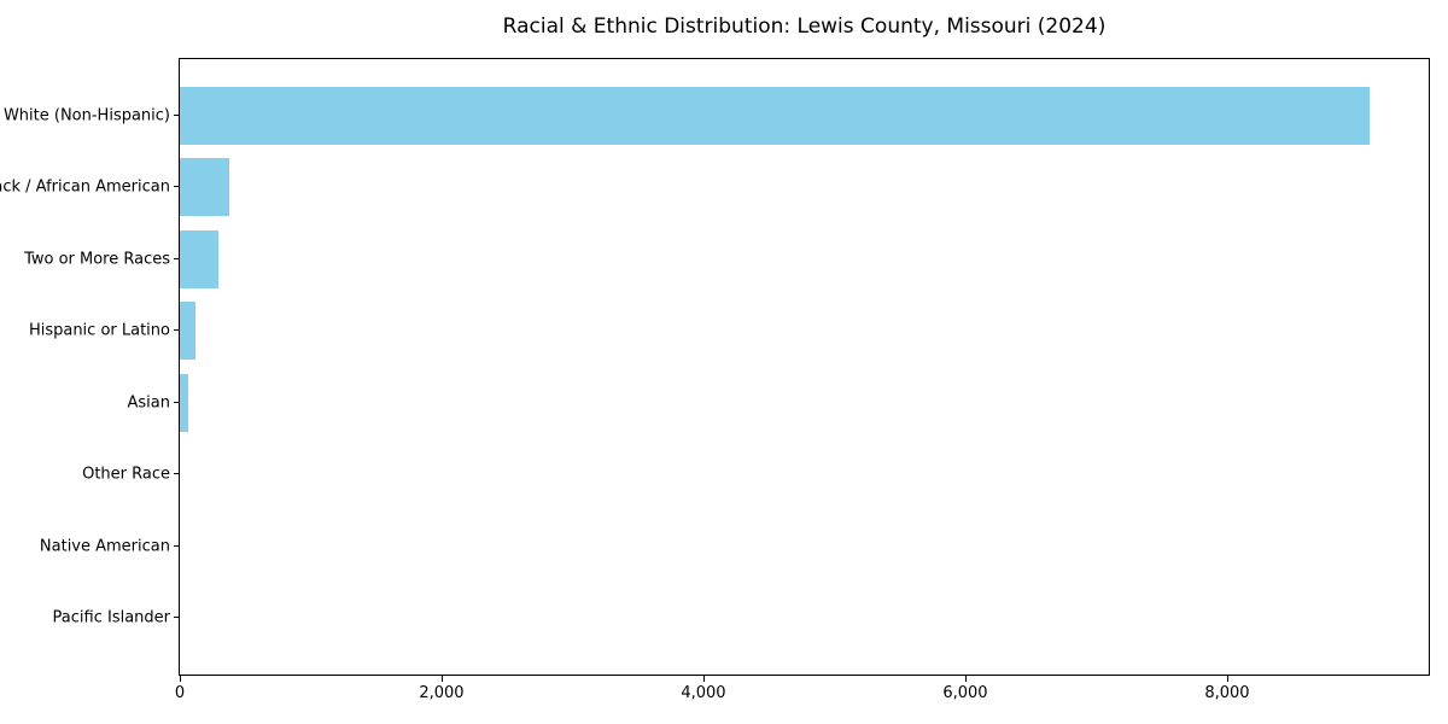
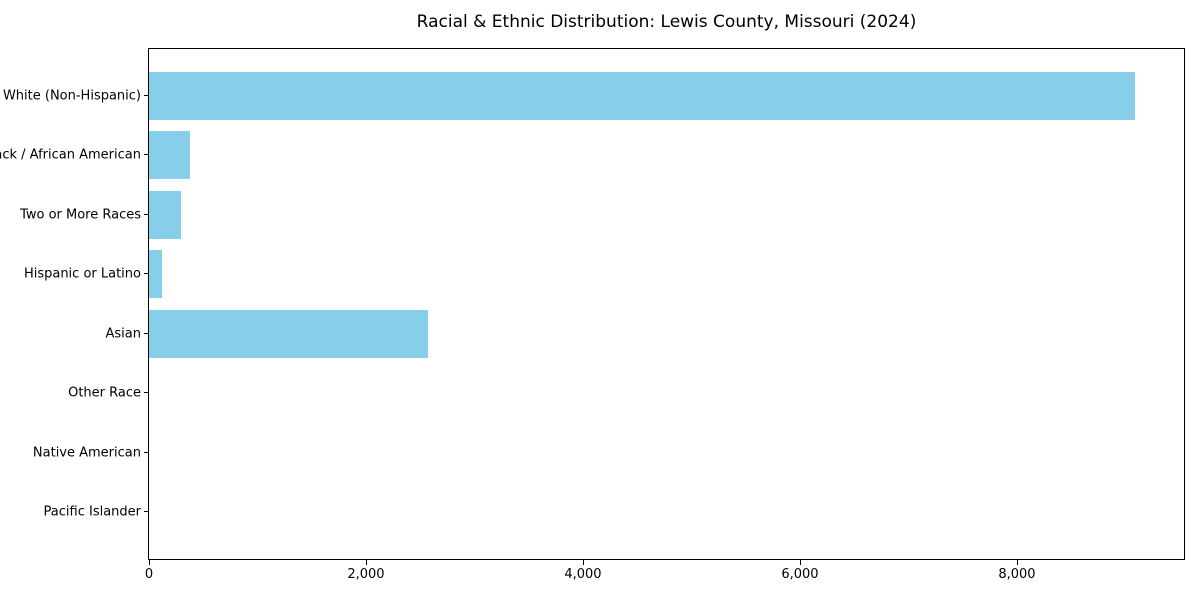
Asian: 60 -> 2570
